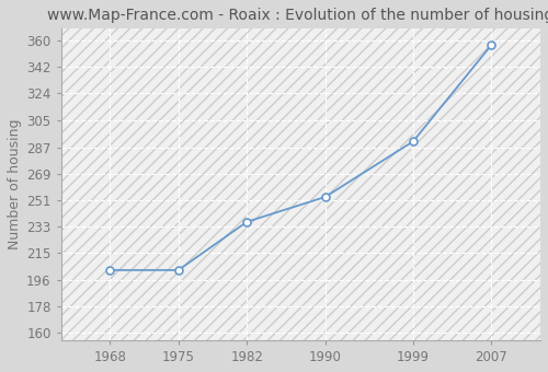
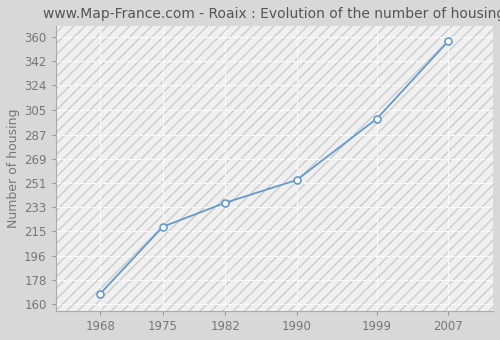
1968: 203 -> 168
1975: 203 -> 218
1999: 291 -> 299
